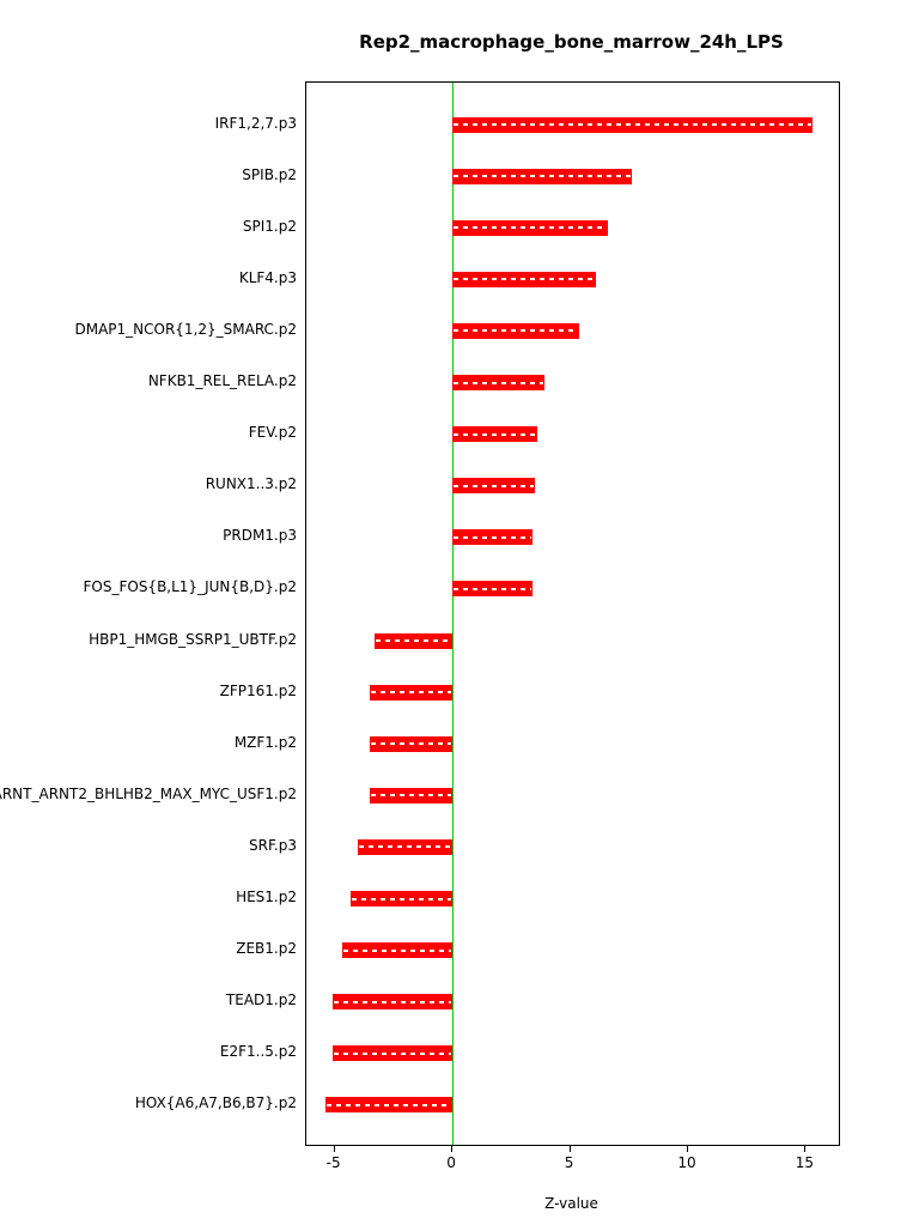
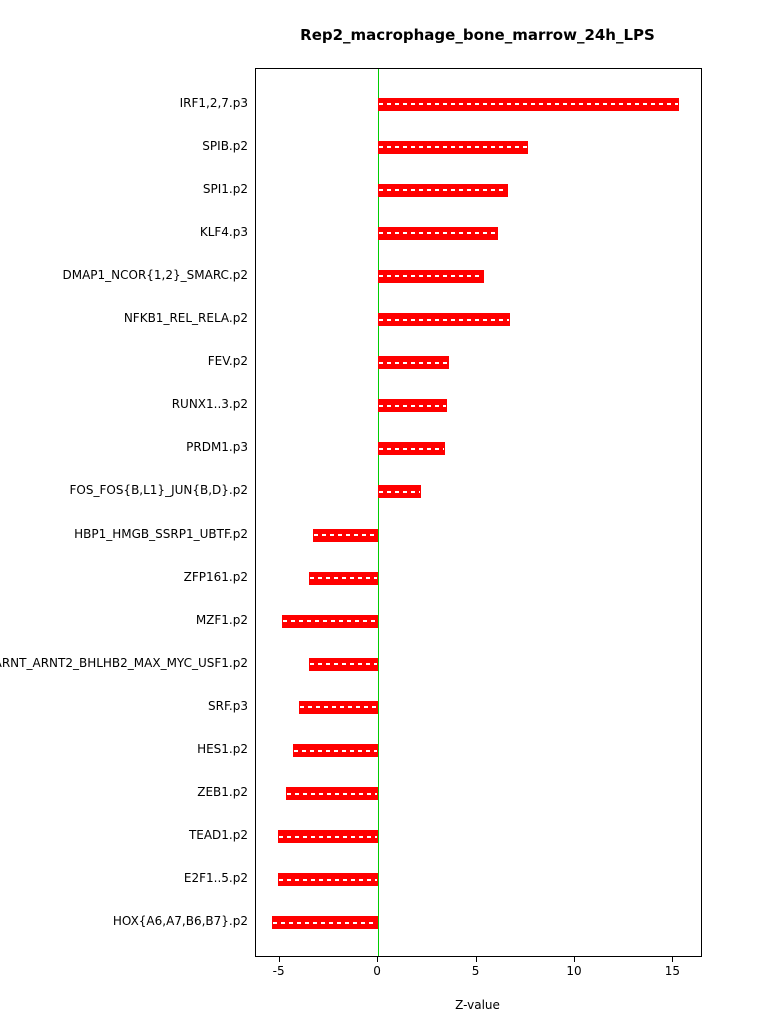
NFKB1_REL_RELA.p2: 3.9 -> 6.7
FOS_FOS{B,L1}_JUN{B,D}.p2: 3.4 -> 2.2
MZF1.p2: -3.5 -> -4.9
